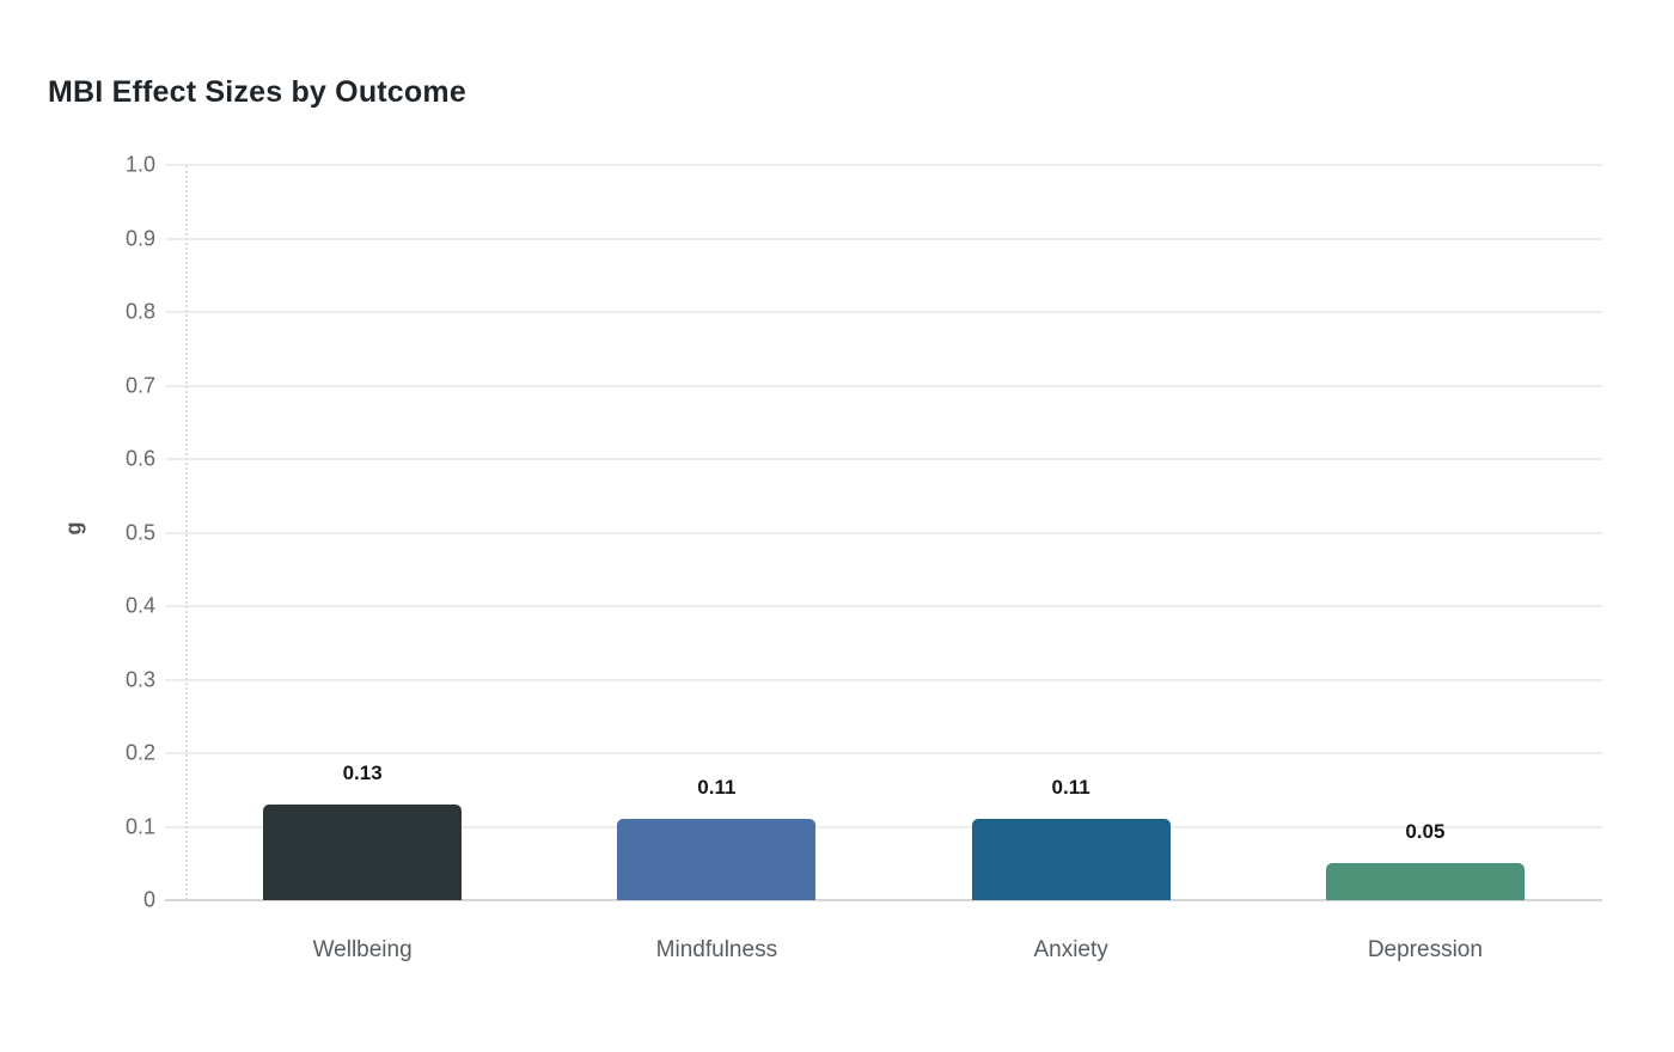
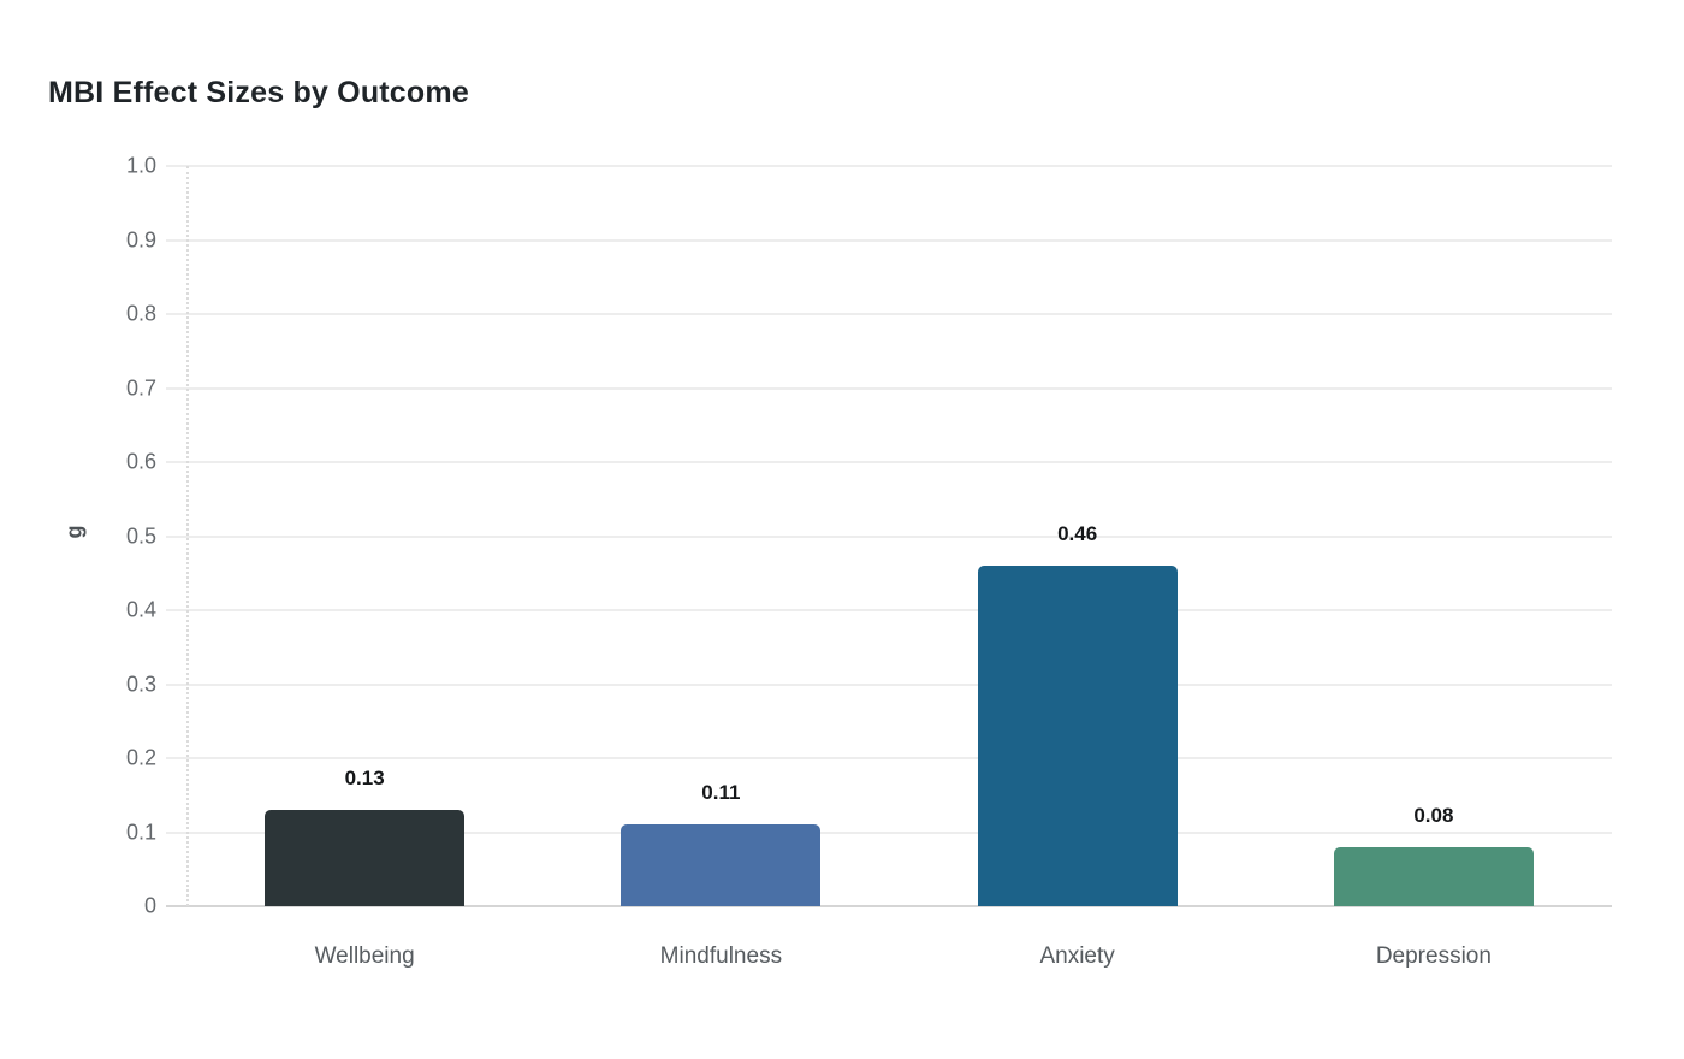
Anxiety: 0.11 -> 0.46
Depression: 0.05 -> 0.08
